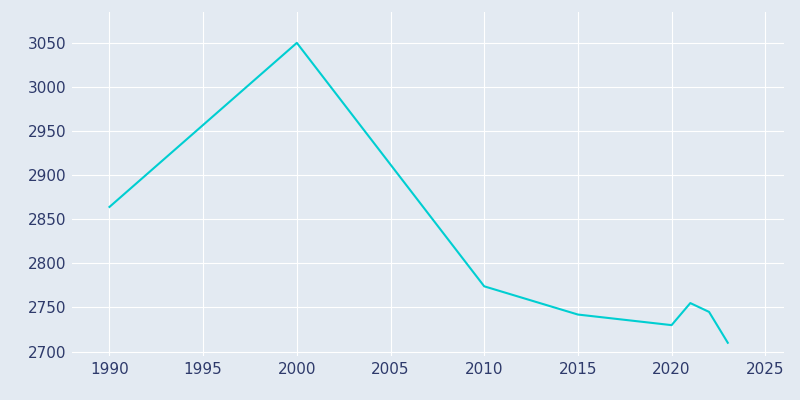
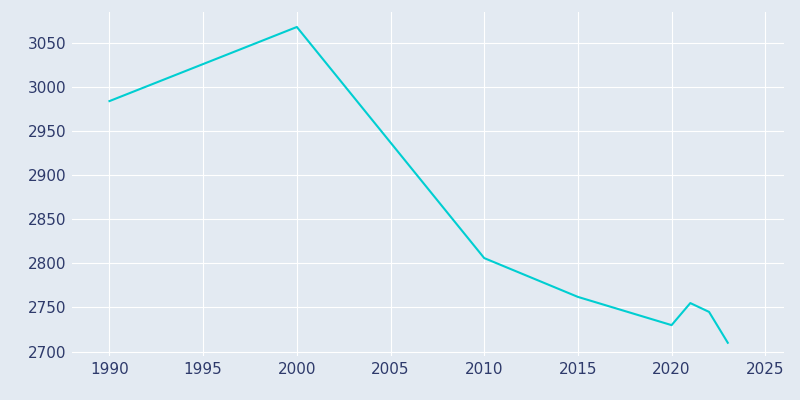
1990: 2864 -> 2984
2000: 3050 -> 3068
2010: 2774 -> 2806
2015: 2742 -> 2762
